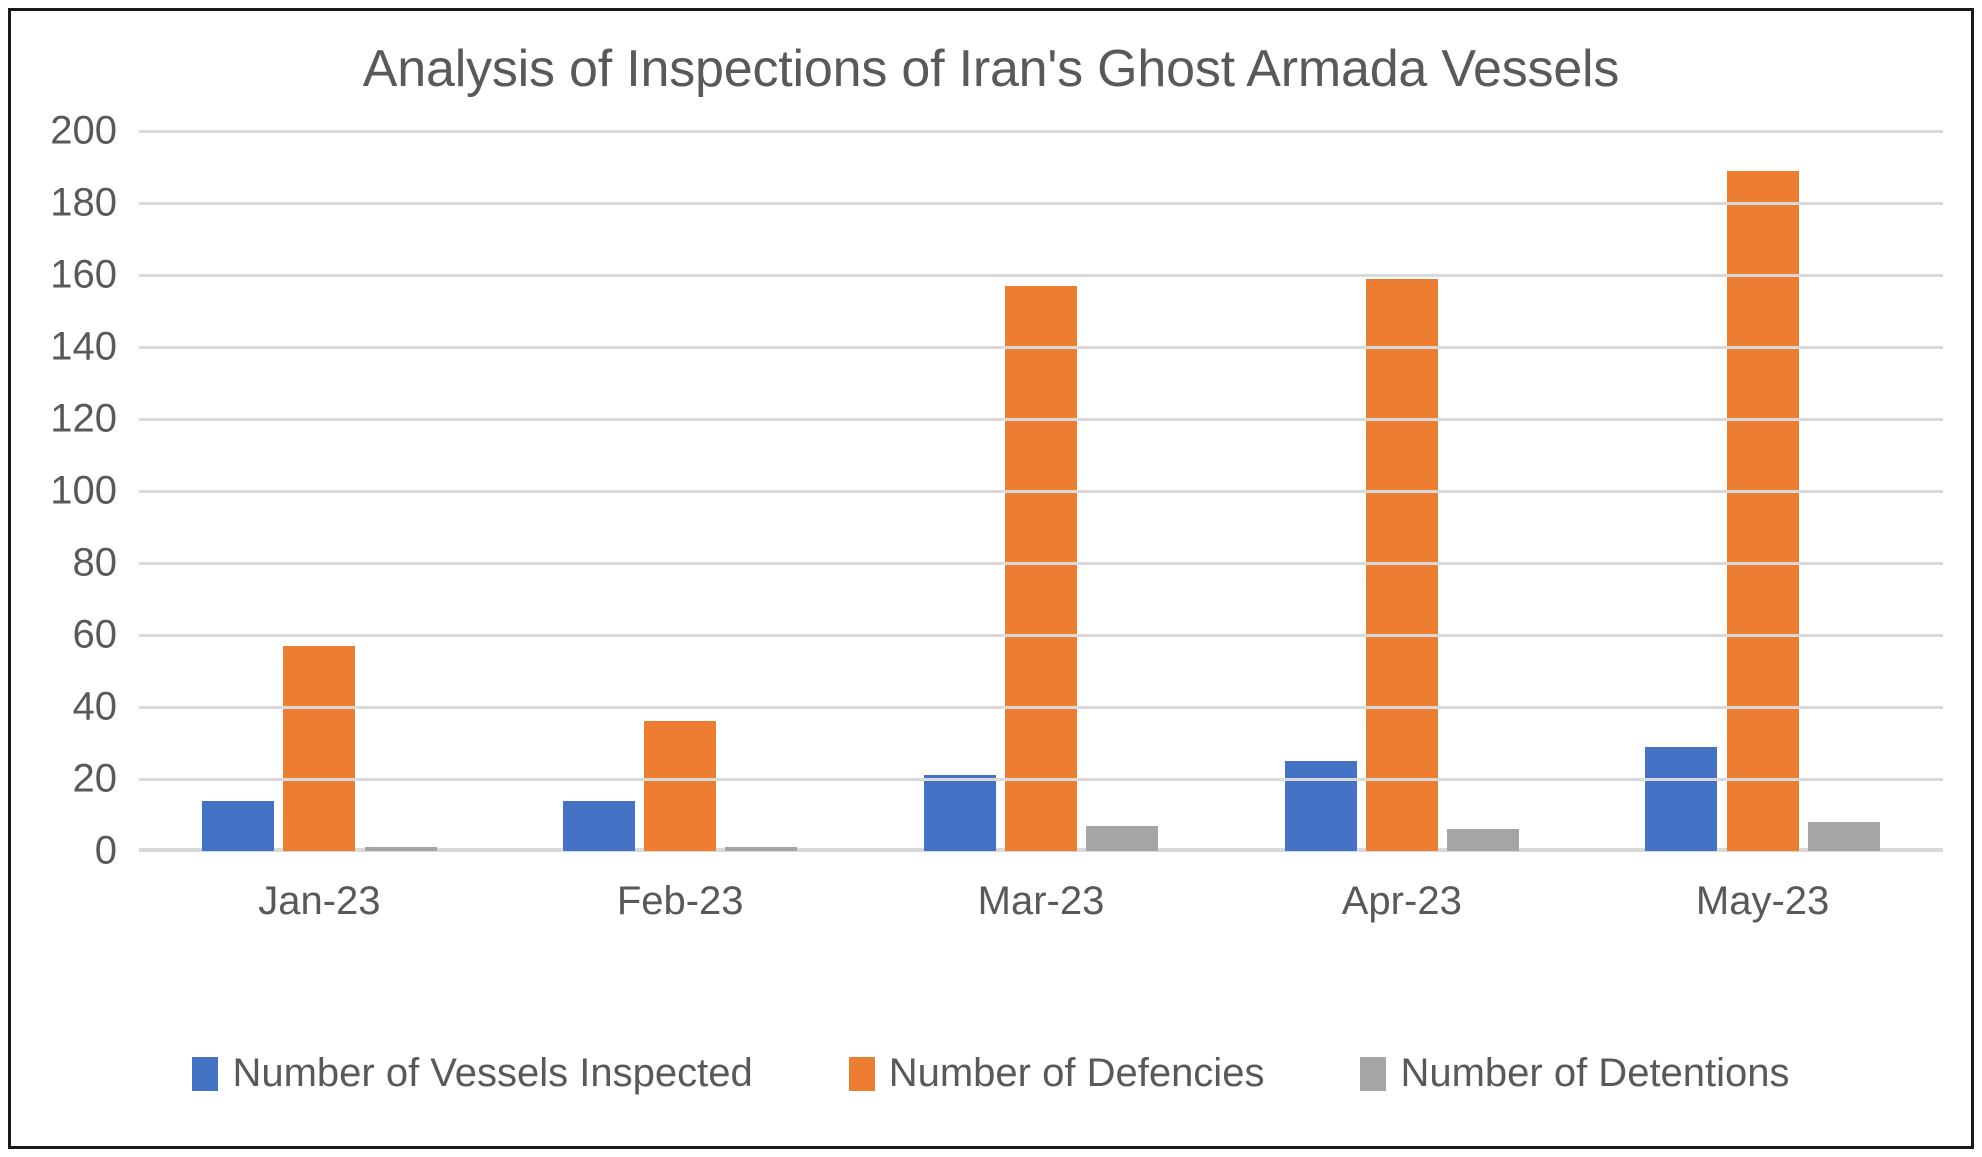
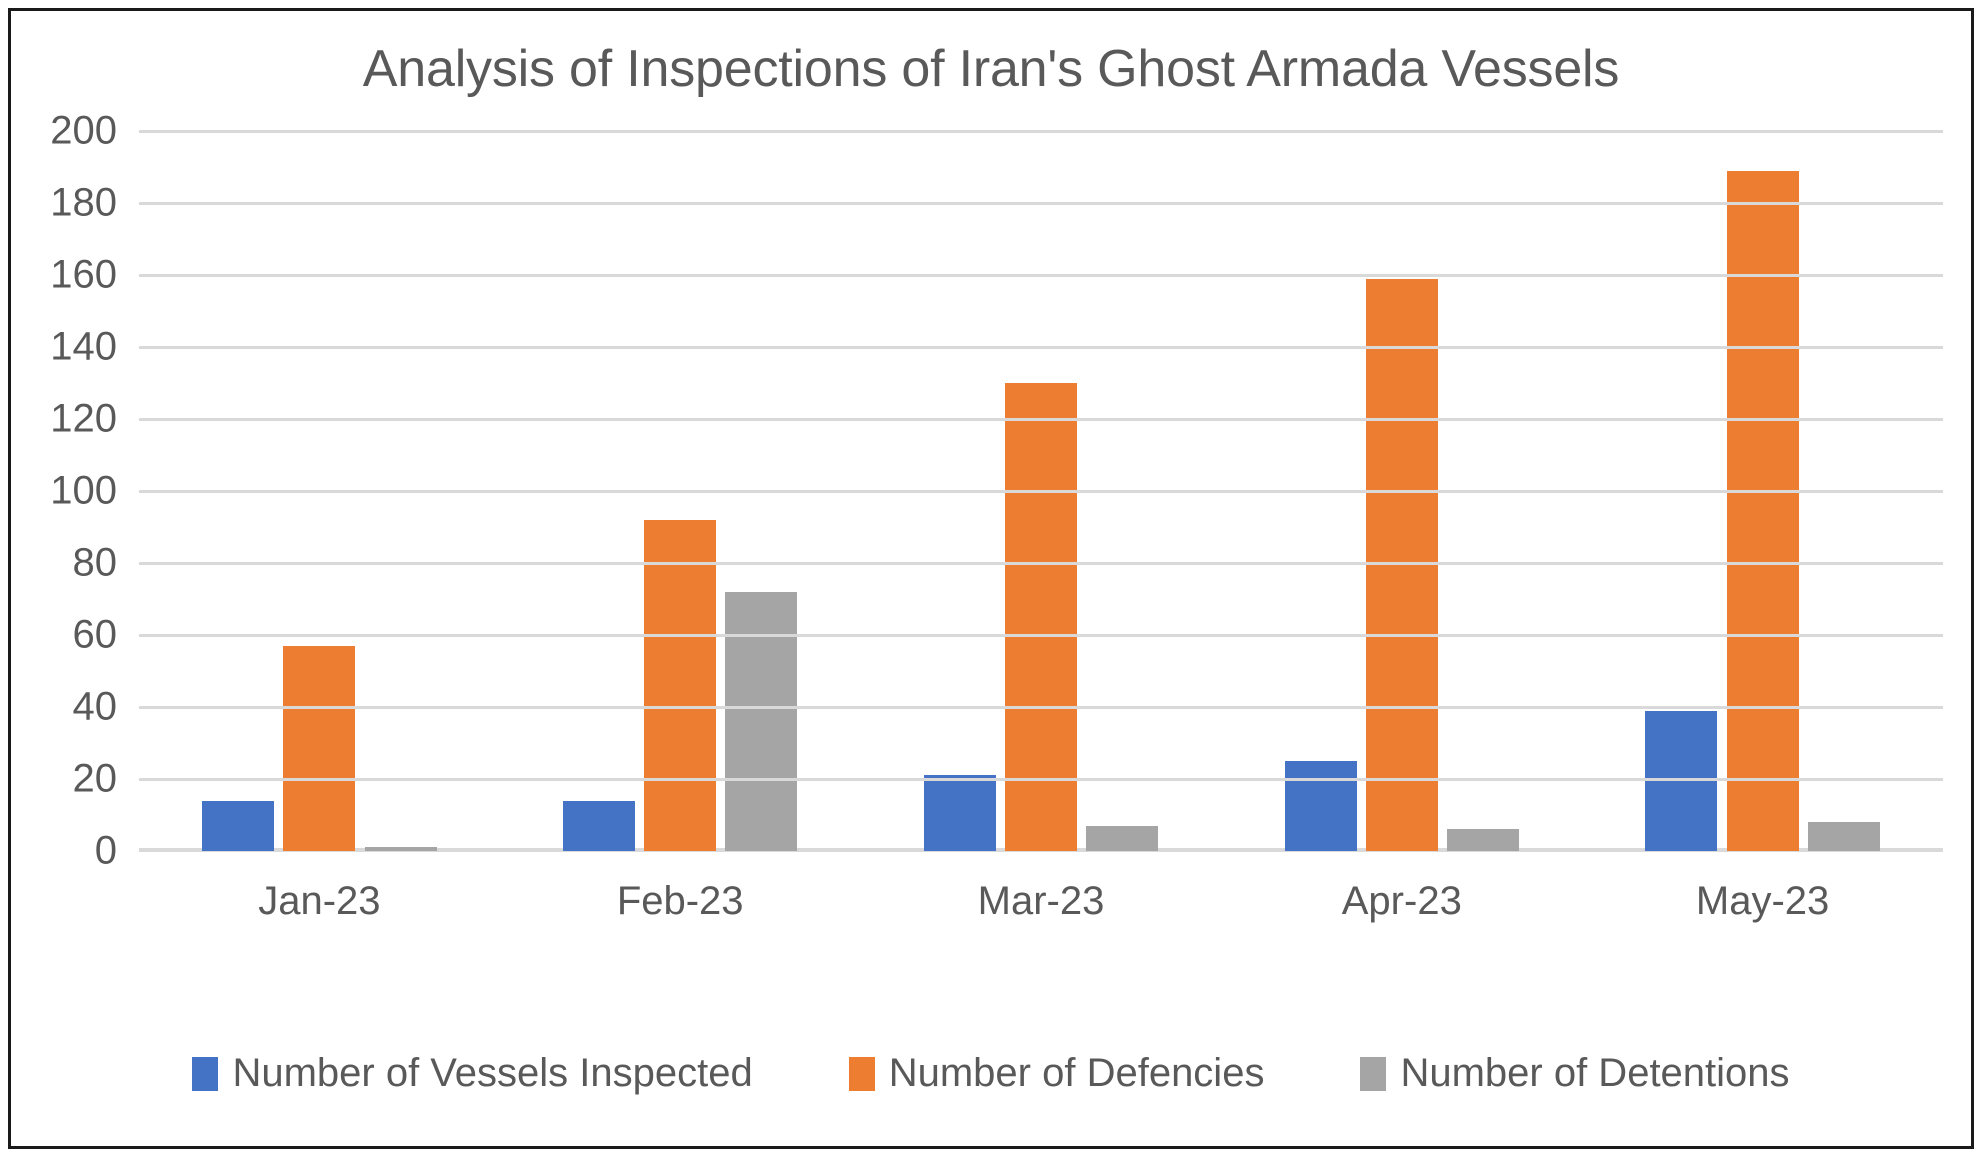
Number of Defencies/Feb-23: 36 -> 92
Number of Detentions/Feb-23: 1 -> 72
Number of Defencies/Mar-23: 157 -> 130
Number of Vessels Inspected/May-23: 29 -> 39
